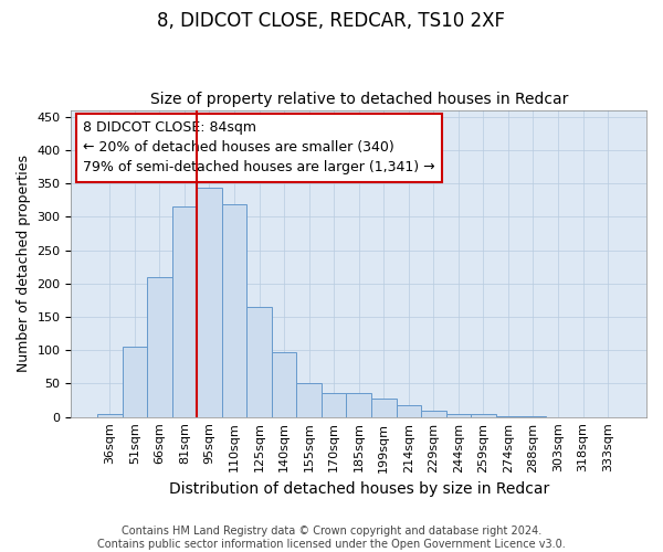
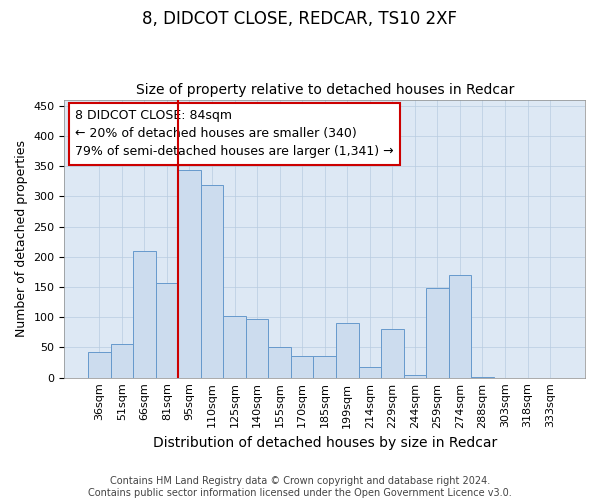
36sqm: 5 -> 42
51sqm: 106 -> 56
81sqm: 316 -> 156
125sqm: 165 -> 102
199sqm: 28 -> 90
229sqm: 10 -> 80
259sqm: 4 -> 148
274sqm: 1 -> 170
